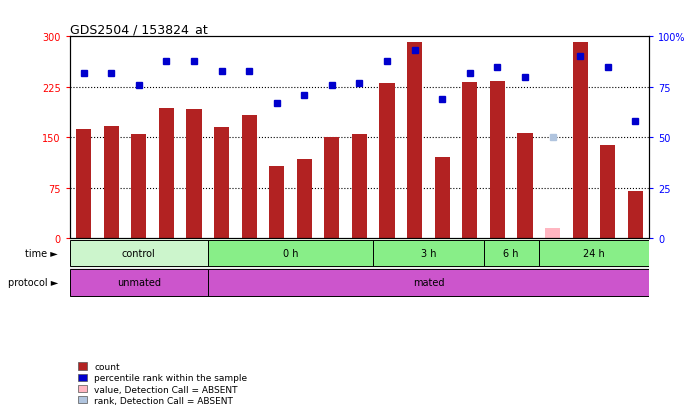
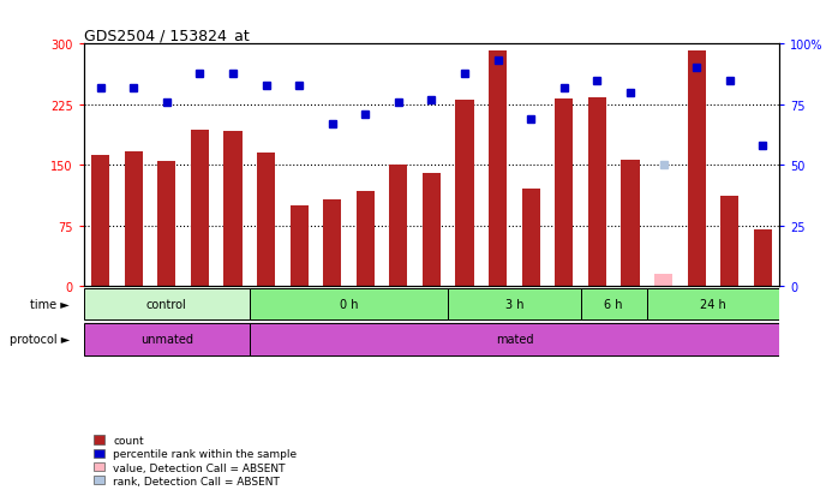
GSM112947: 183 -> 100
GSM112952: 155 -> 140
GSM112972: 139 -> 112
